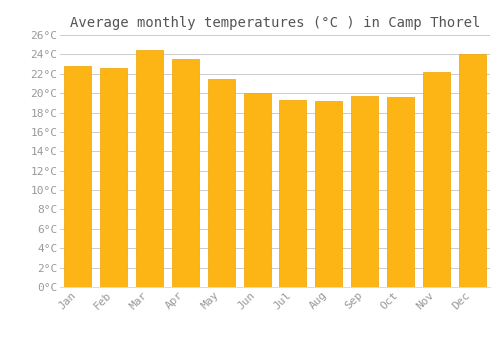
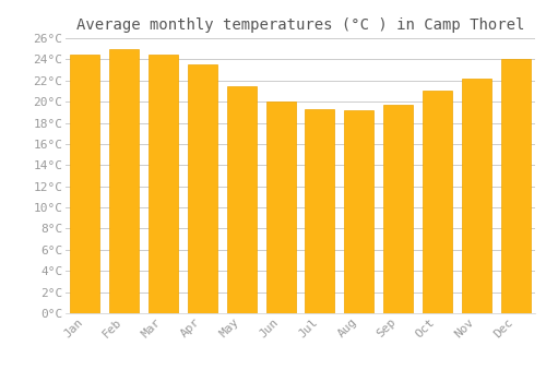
Jan: 22.8°C -> 24.5°C
Feb: 22.6°C -> 25.0°C
Oct: 19.6°C -> 21.0°C
